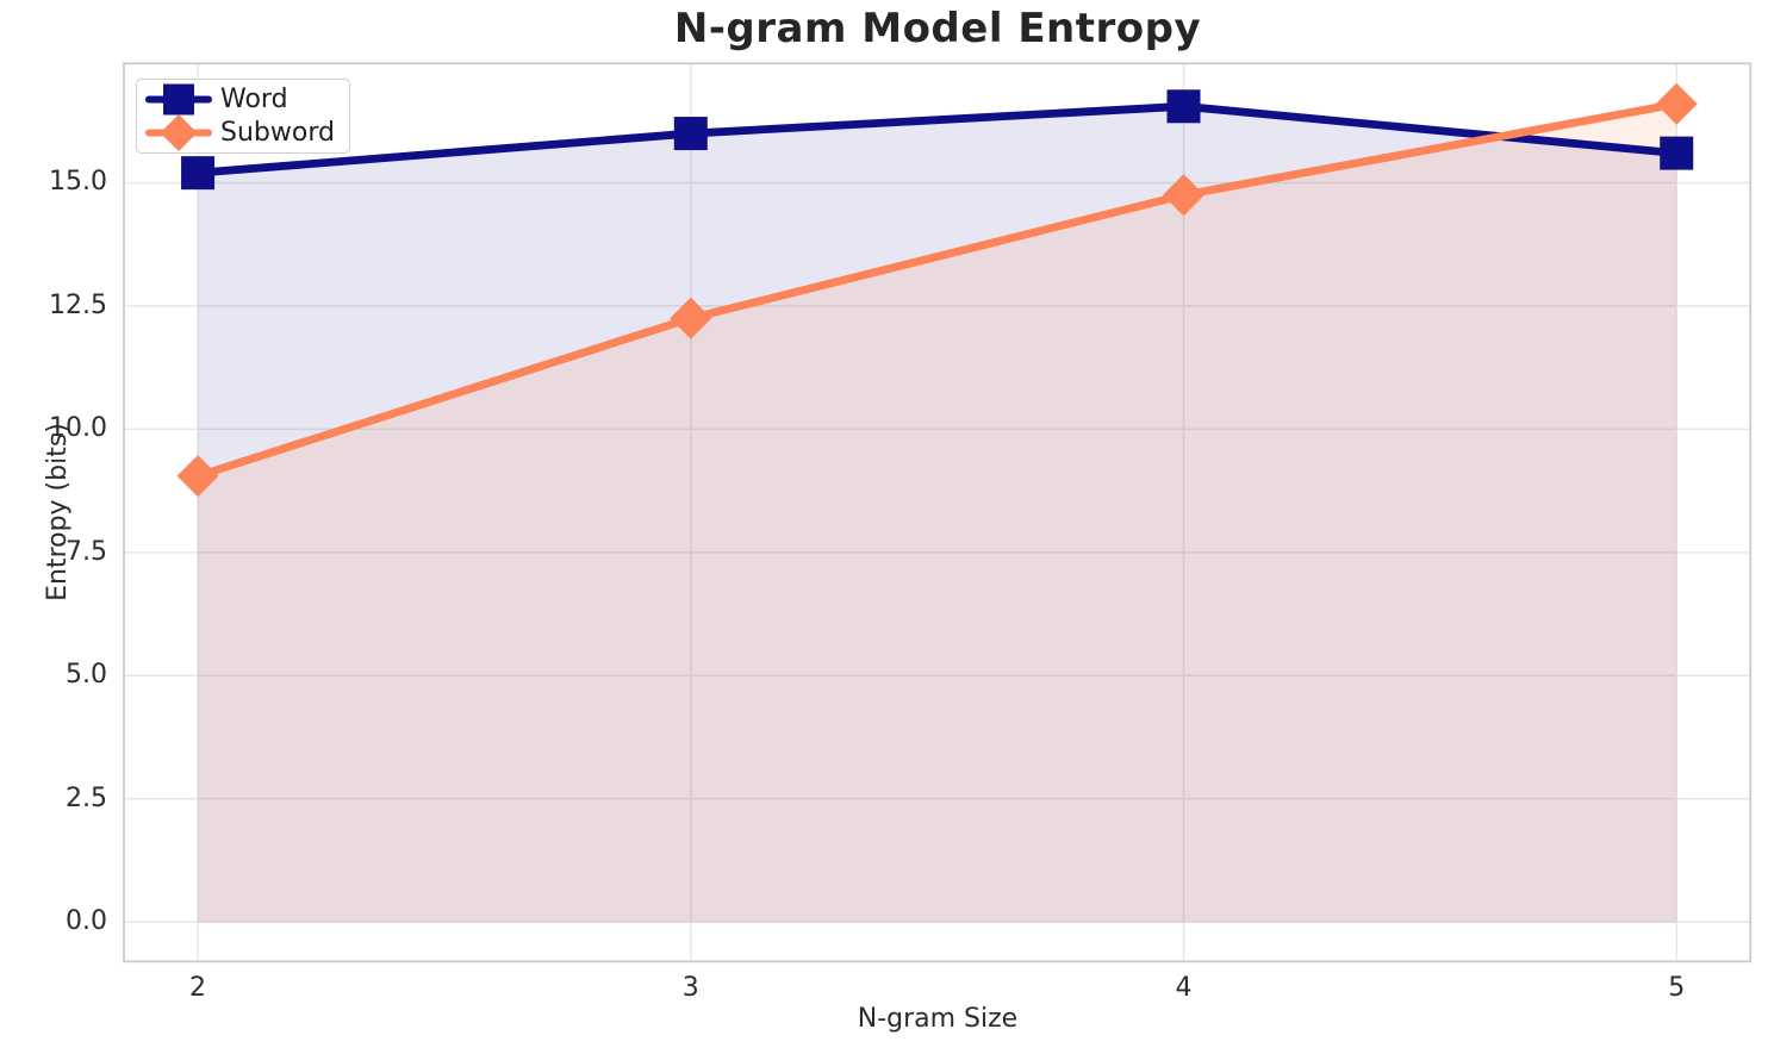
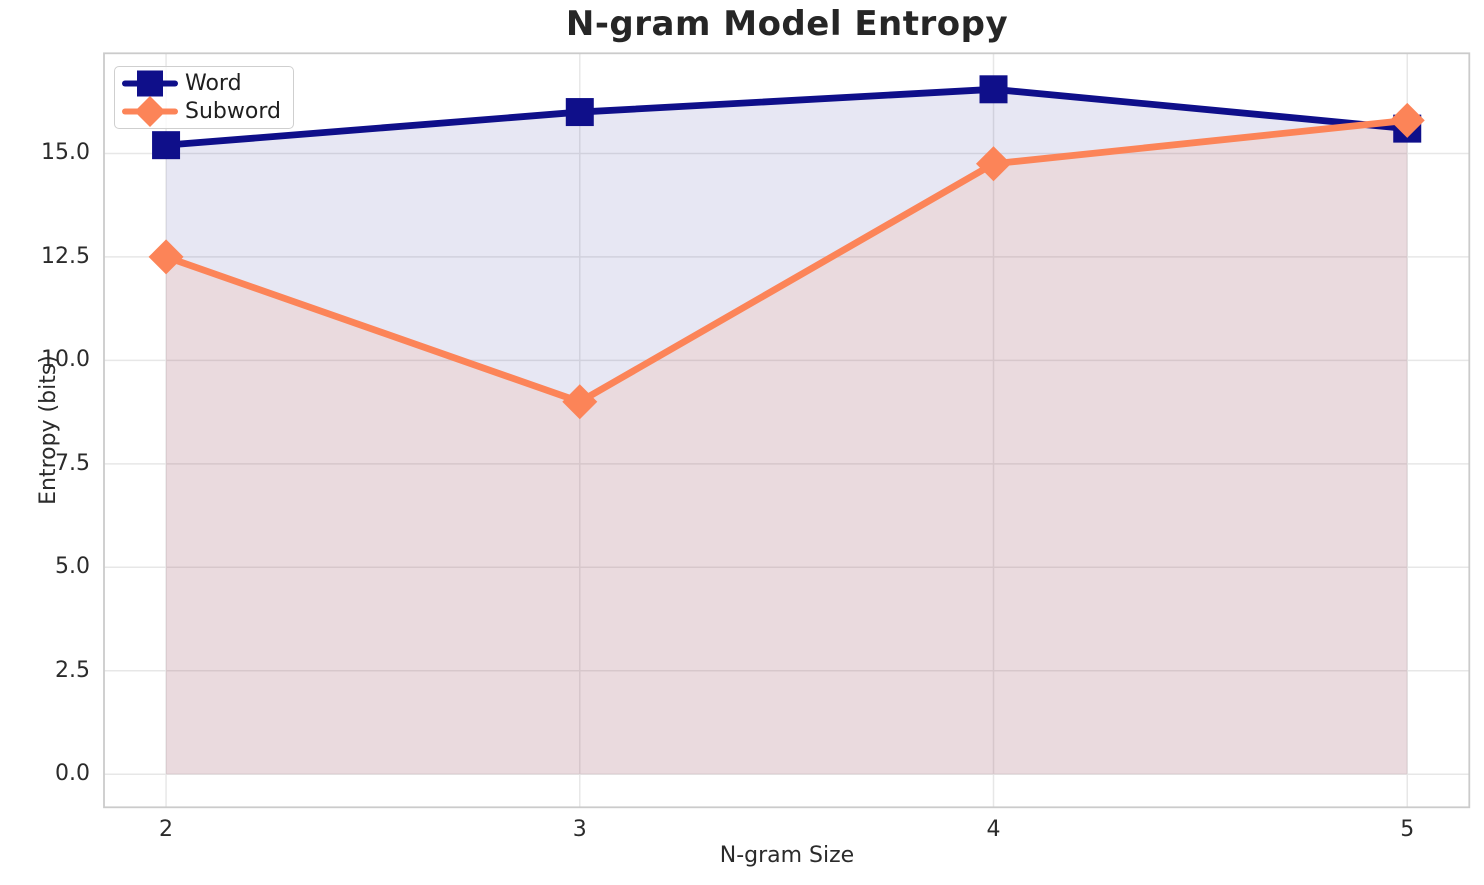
Subword/2: 9.1 -> 12.5
Subword/3: 12.2 -> 9.0
Subword/5: 16.6 -> 15.8
